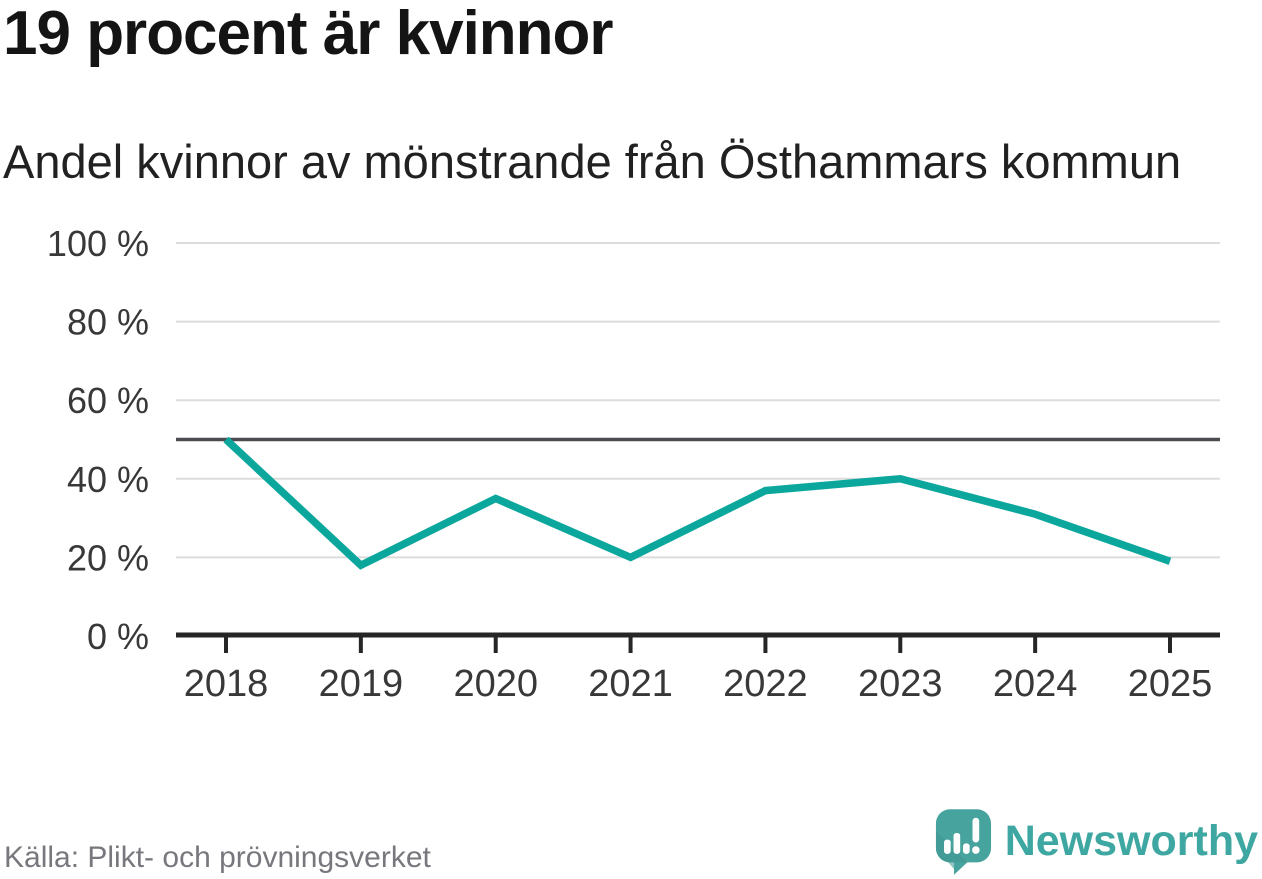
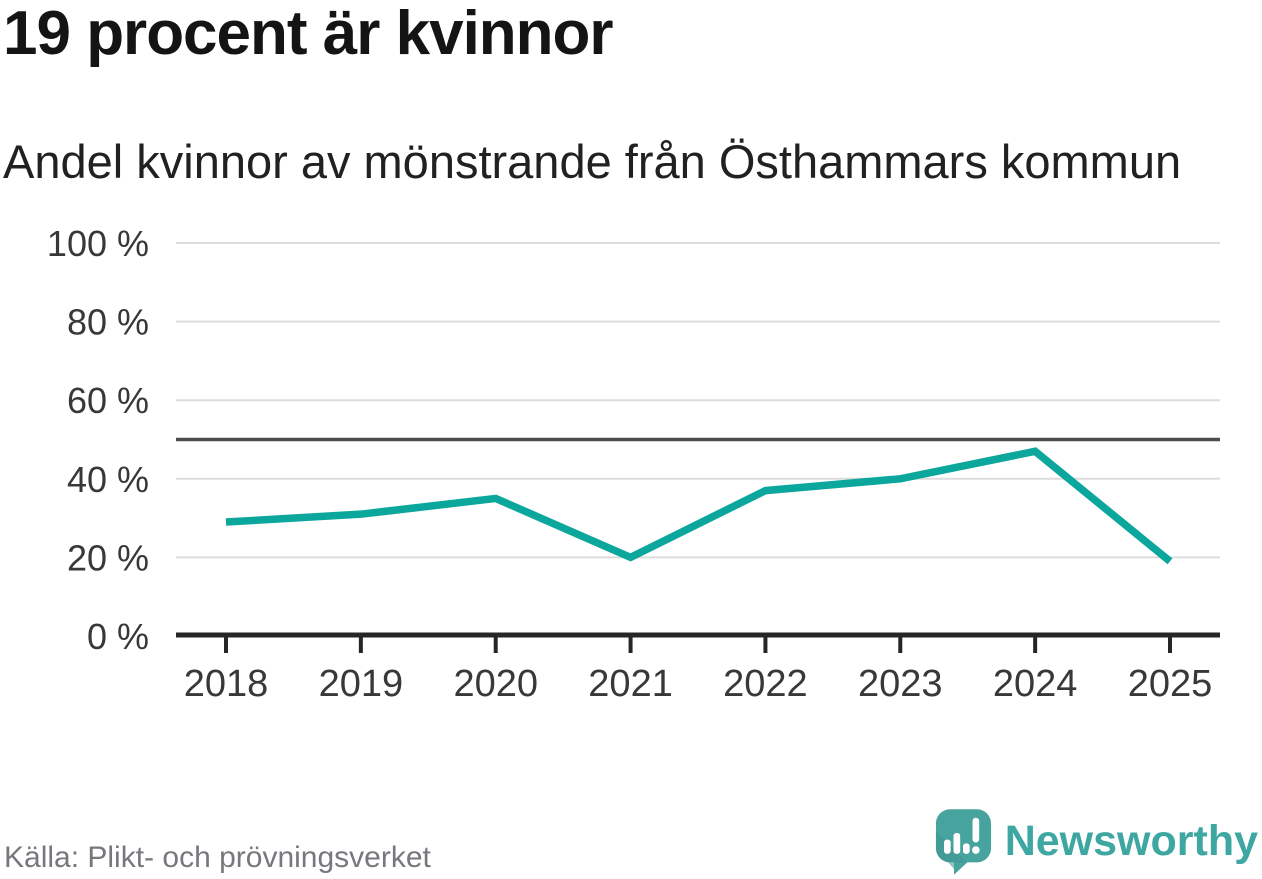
2018: 50% -> 29%
2019: 18% -> 31%
2024: 31% -> 47%
